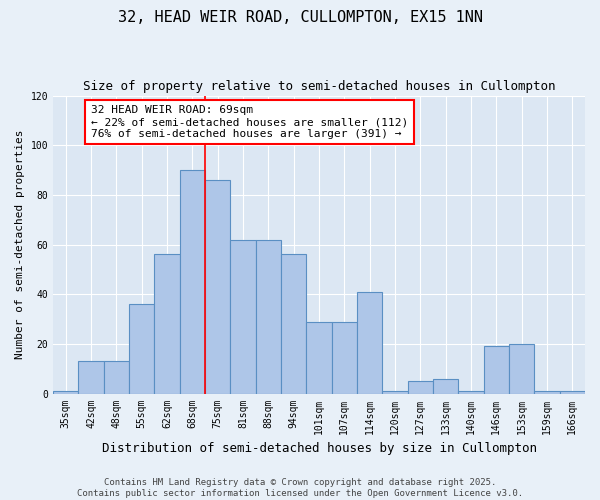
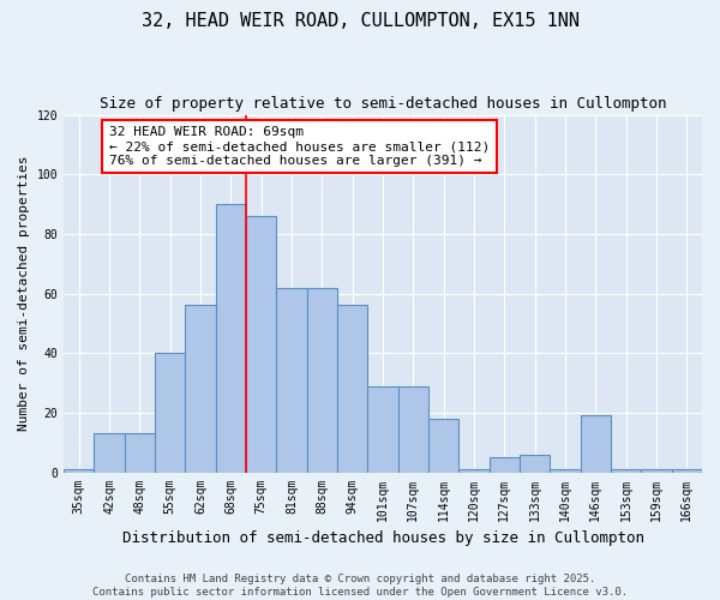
55sqm: 36 -> 40
114sqm: 41 -> 18
153sqm: 20 -> 1
